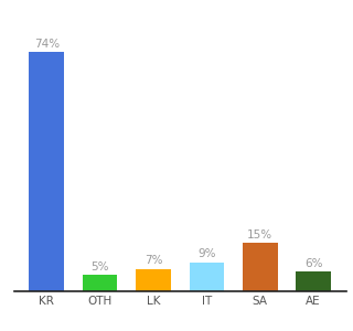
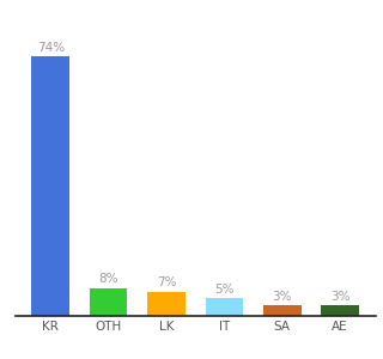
OTH: 5% -> 8%
IT: 9% -> 5%
SA: 15% -> 3%
AE: 6% -> 3%
